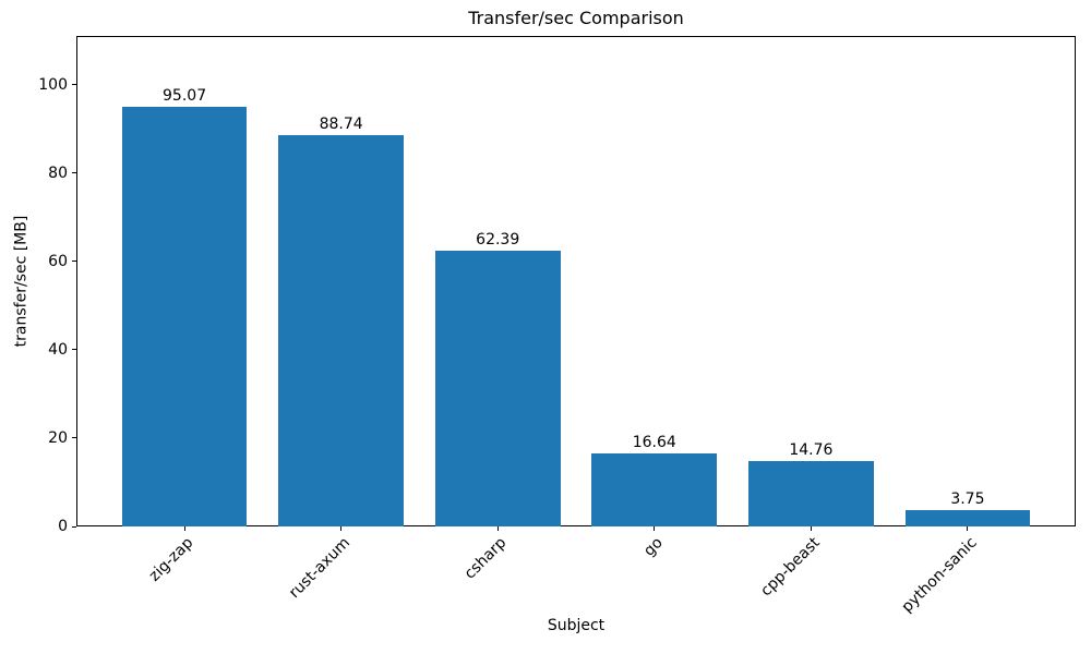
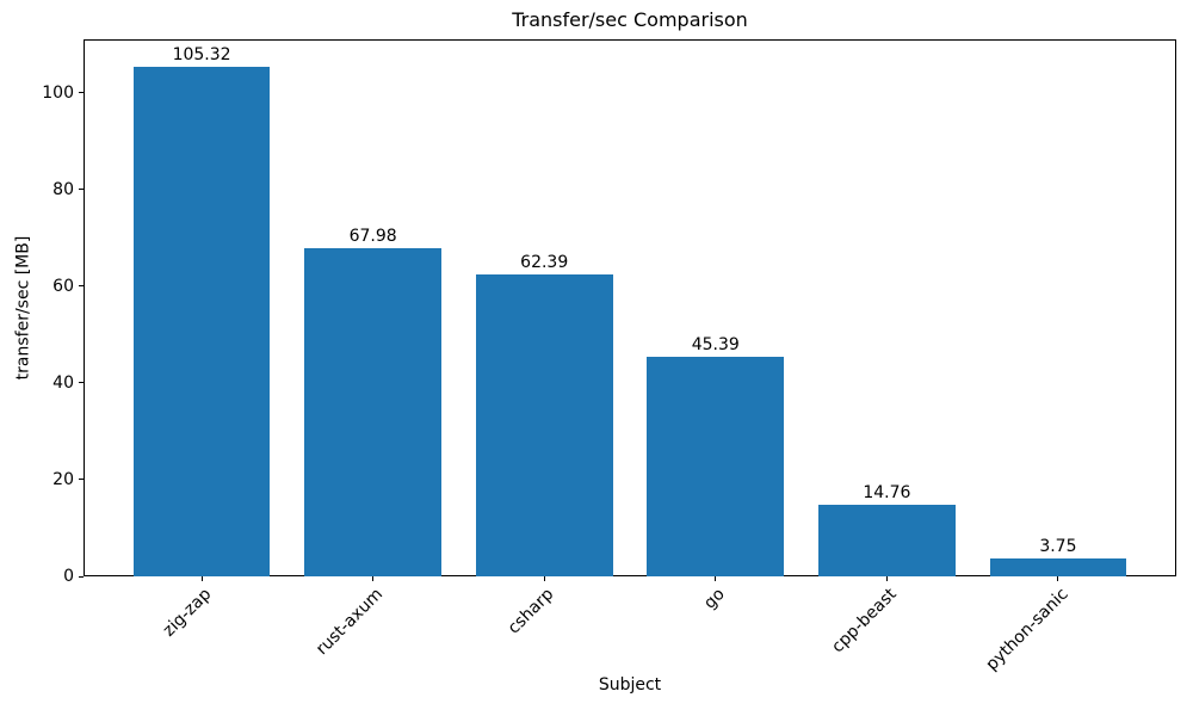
zig-zap: 95.07 -> 105.32
rust-axum: 88.74 -> 67.98
go: 16.64 -> 45.39
